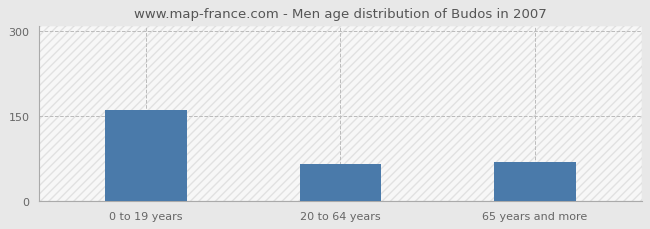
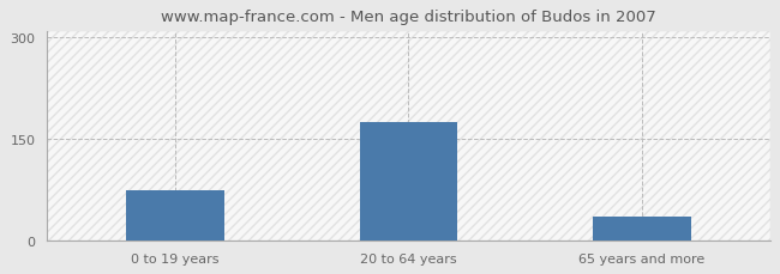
0 to 19 years: 160 -> 75
20 to 64 years: 66 -> 175
65 years and more: 68 -> 35
